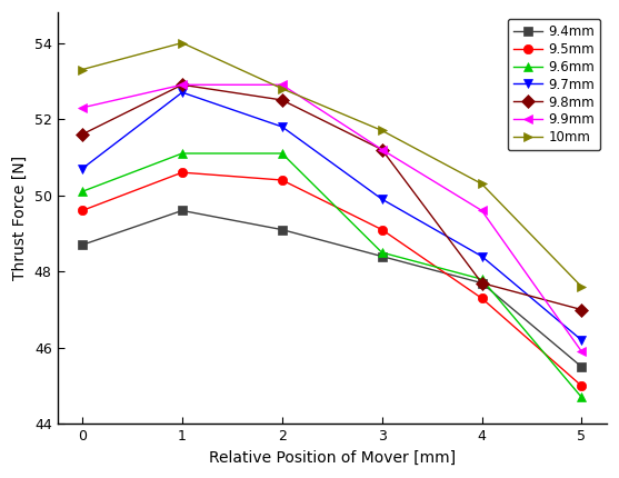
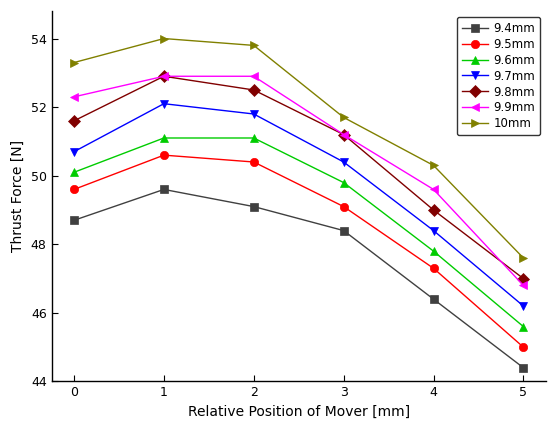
9.7mm/1: 52.7 -> 52.1
10mm/2: 52.8 -> 53.8
9.6mm/3: 48.5 -> 49.8
9.7mm/3: 49.9 -> 50.4
9.4mm/4: 47.7 -> 46.4
9.8mm/4: 47.7 -> 49.0
9.4mm/5: 45.5 -> 44.4
9.6mm/5: 44.7 -> 45.6
9.9mm/5: 45.9 -> 46.8
